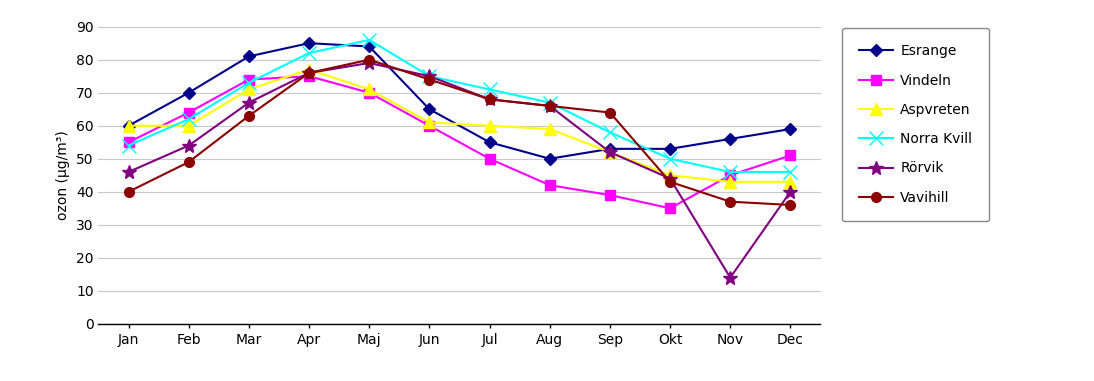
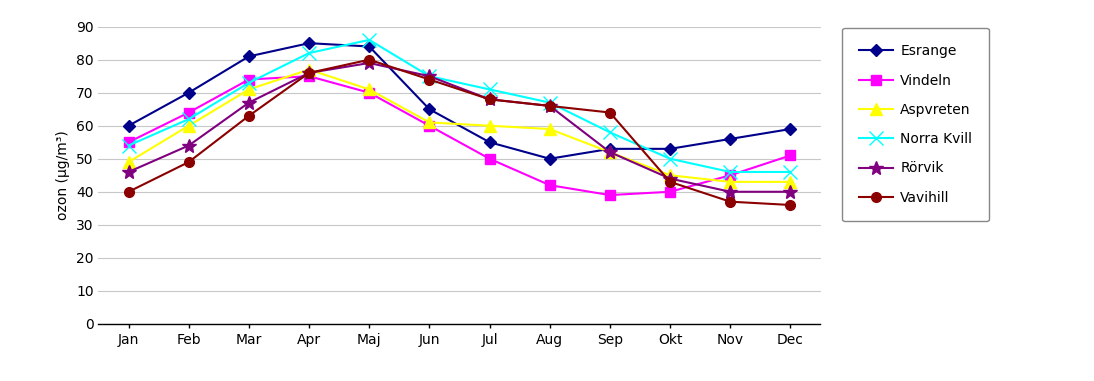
Aspvreten/Jan: 60 -> 49
Vindeln/Okt: 35 -> 40
Rörvik/Nov: 14 -> 40
